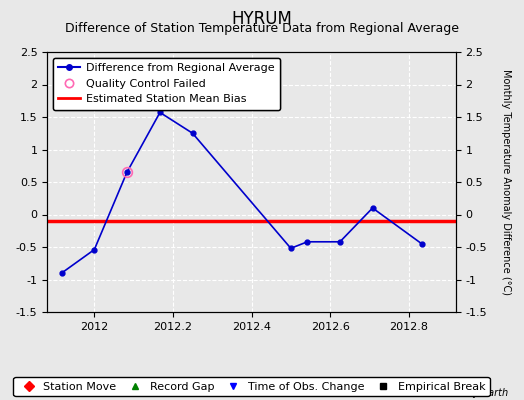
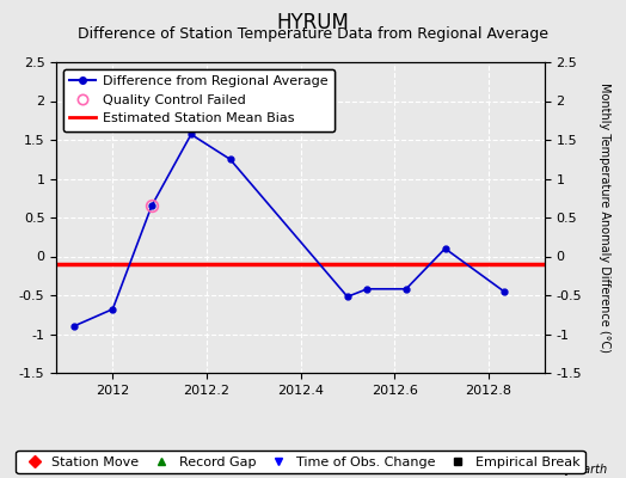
2012: -0.54 -> -0.68
